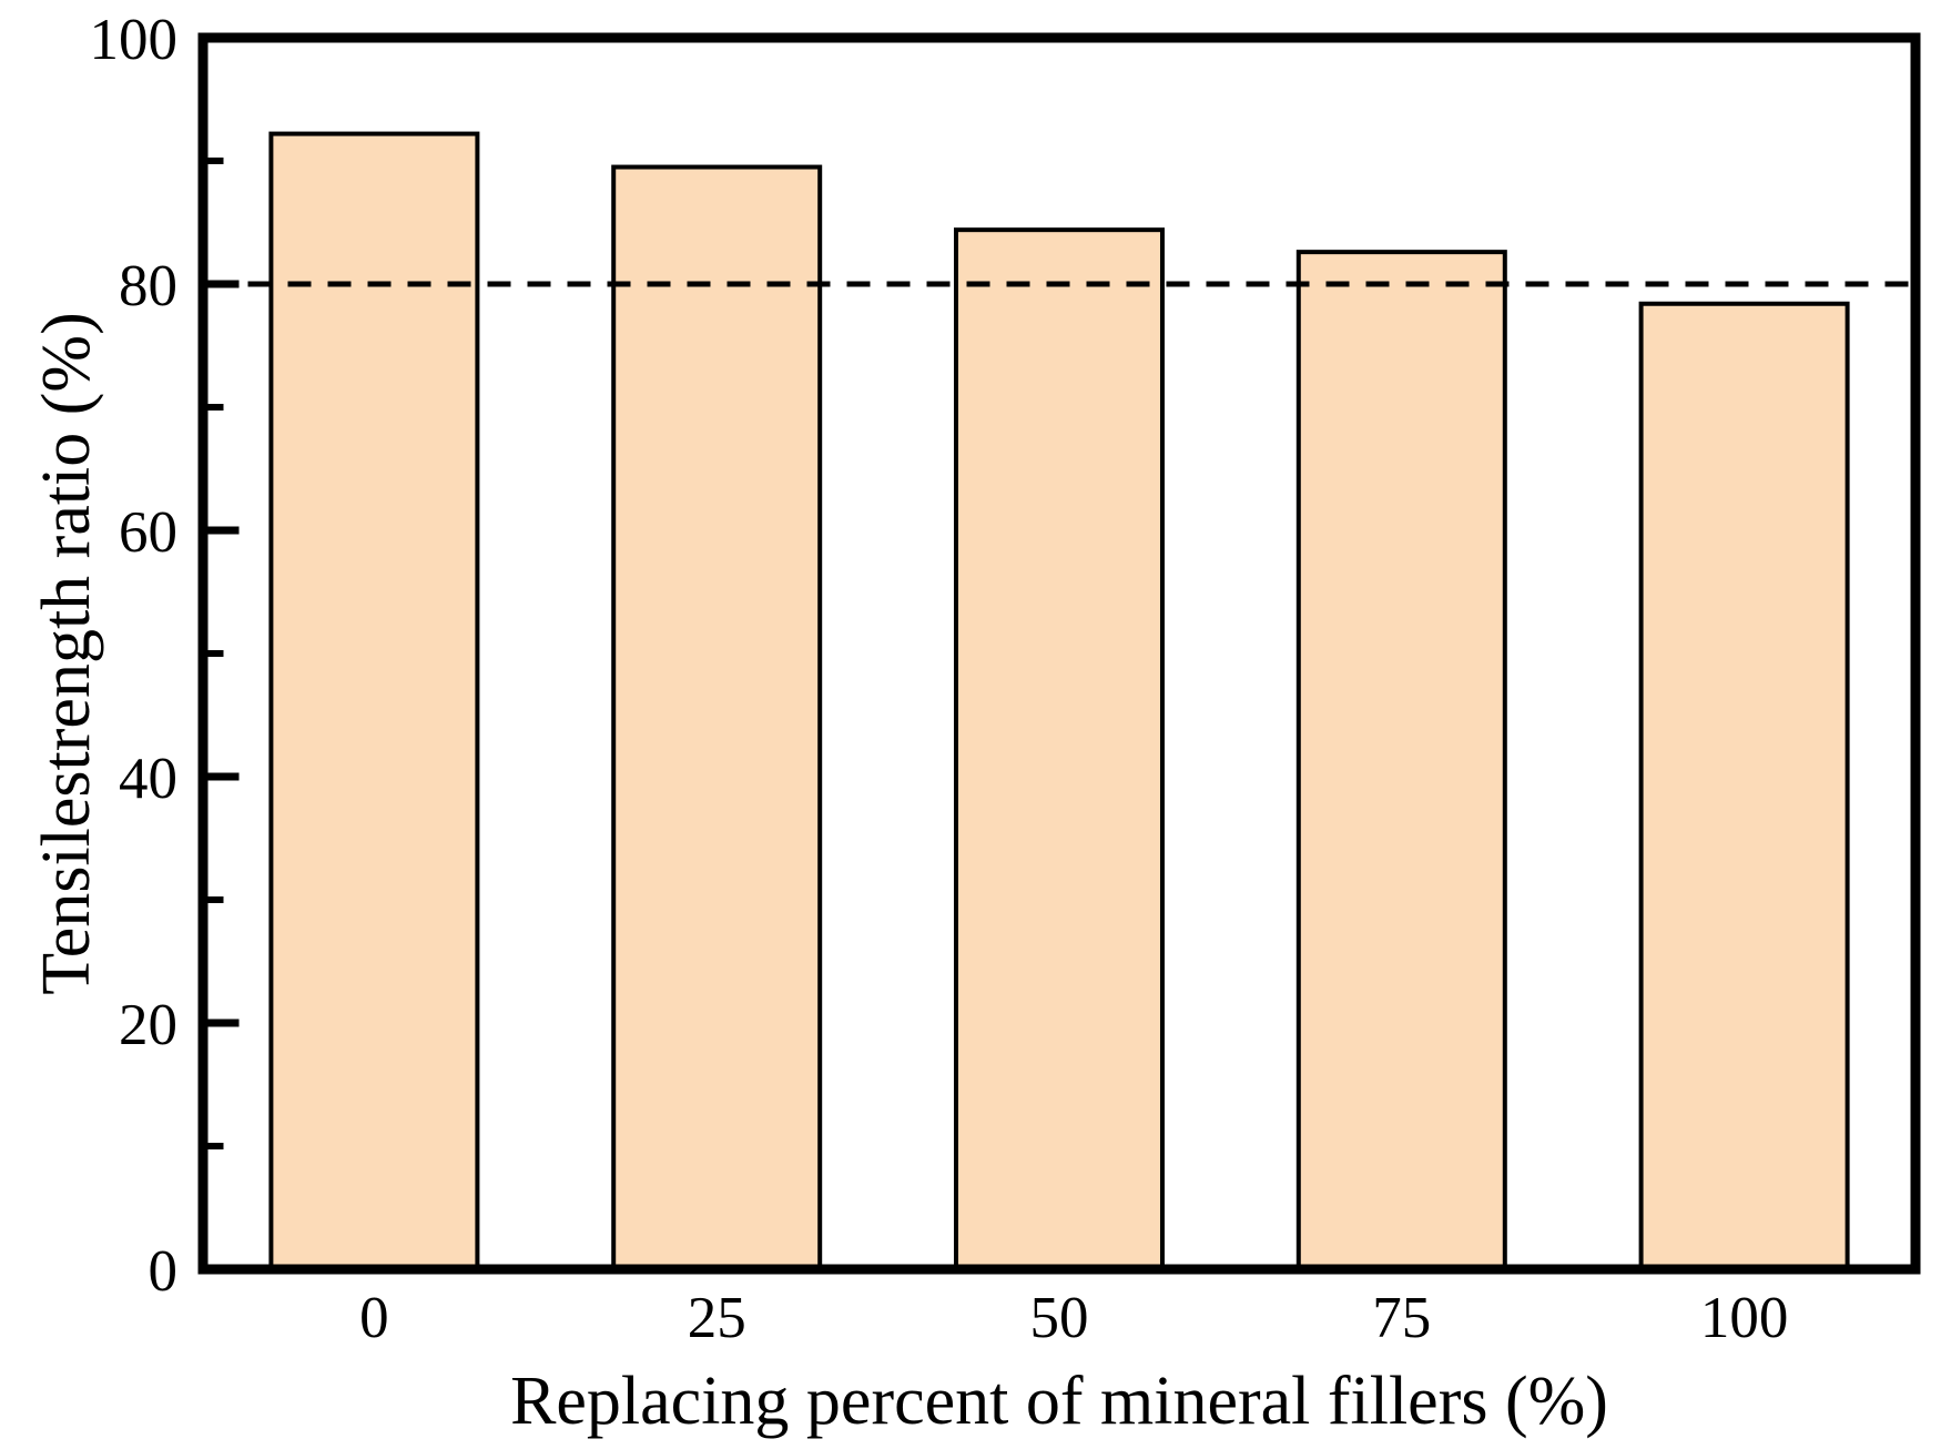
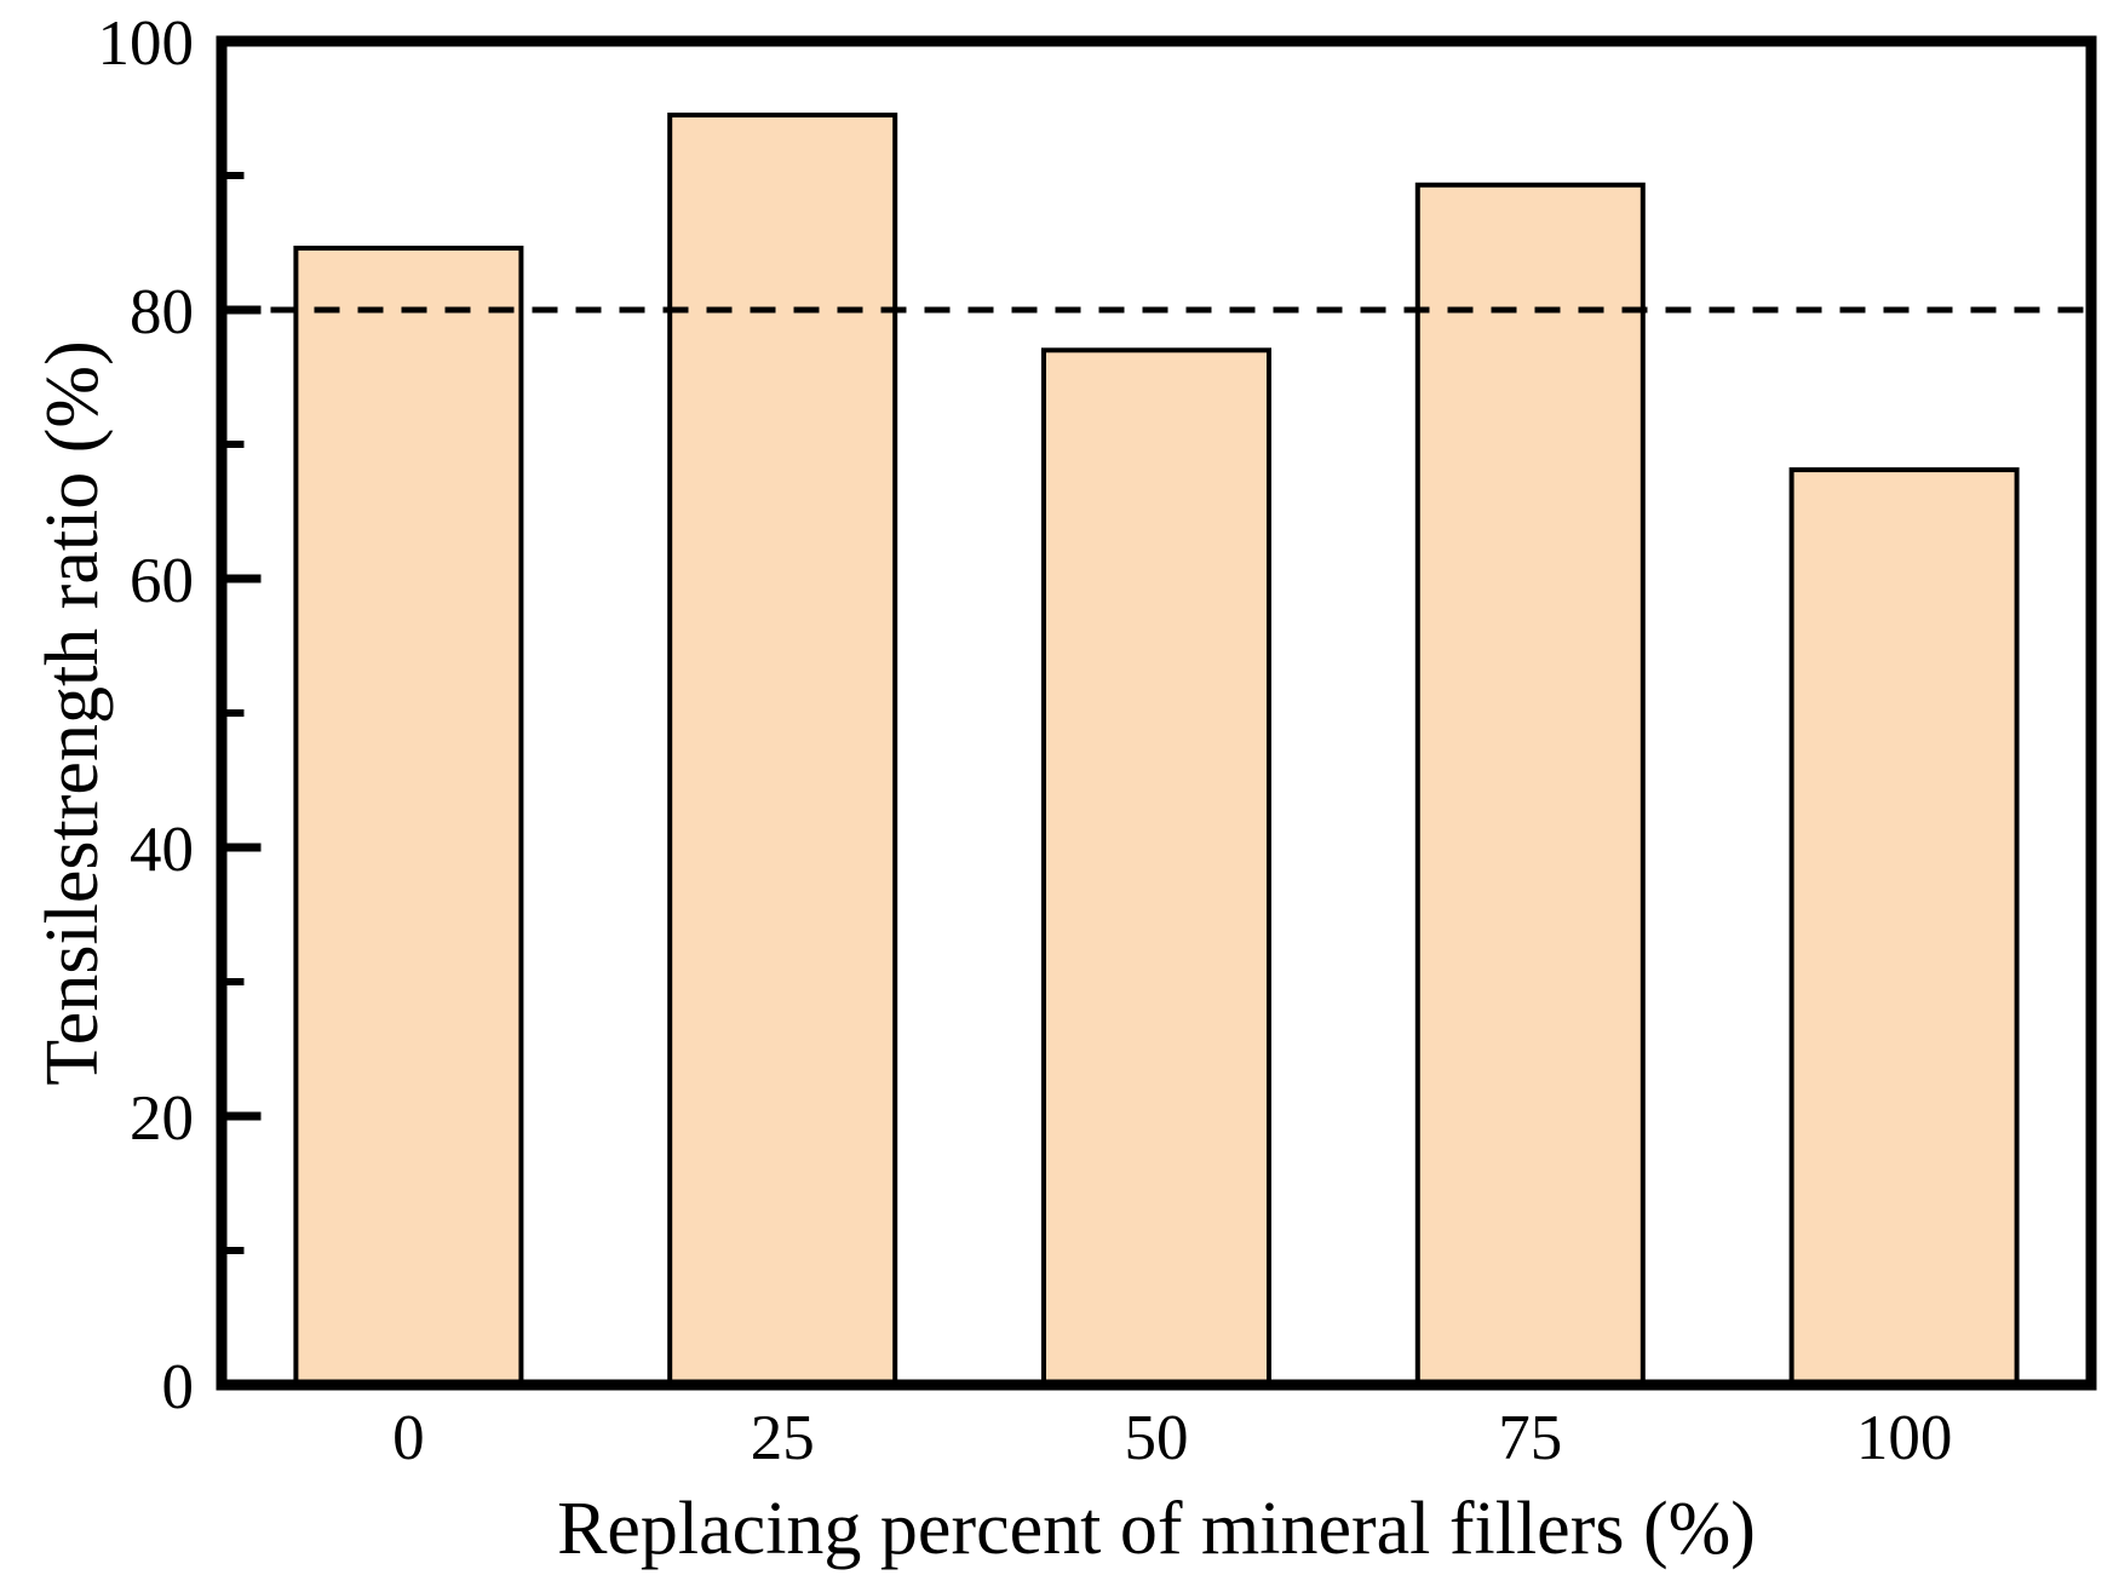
0: 92.2 -> 84.6
25: 89.5 -> 94.5
50: 84.4 -> 77.0
75: 82.6 -> 89.3
100: 78.4 -> 68.1
